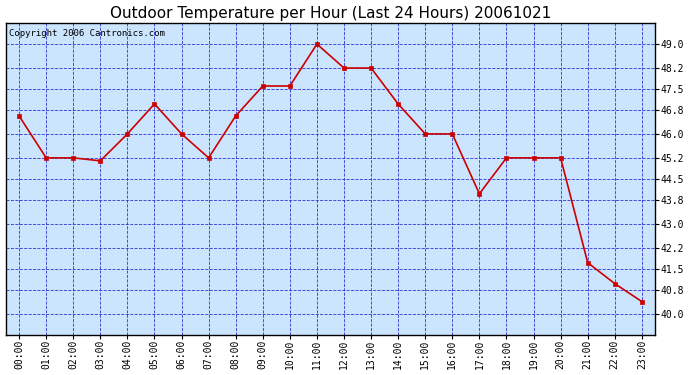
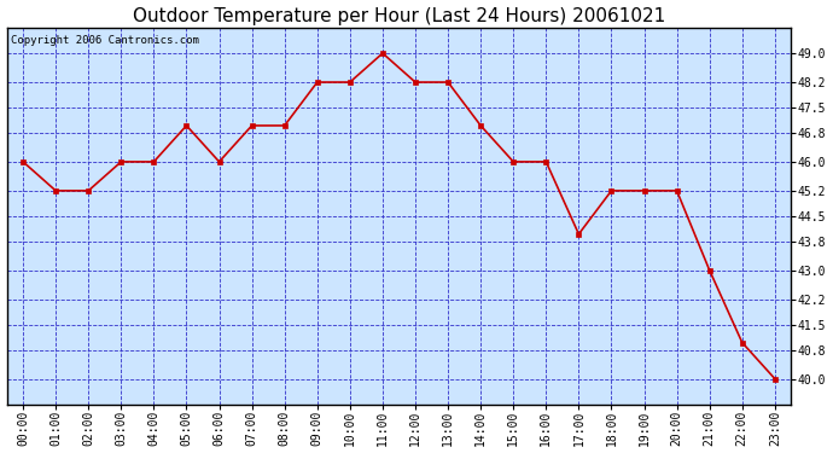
00:00: 46.6 -> 46.0
03:00: 45.1 -> 46.0
07:00: 45.2 -> 47.0
08:00: 46.6 -> 47.0
09:00: 47.6 -> 48.2
10:00: 47.6 -> 48.2
21:00: 41.7 -> 43.0
23:00: 40.4 -> 40.0
